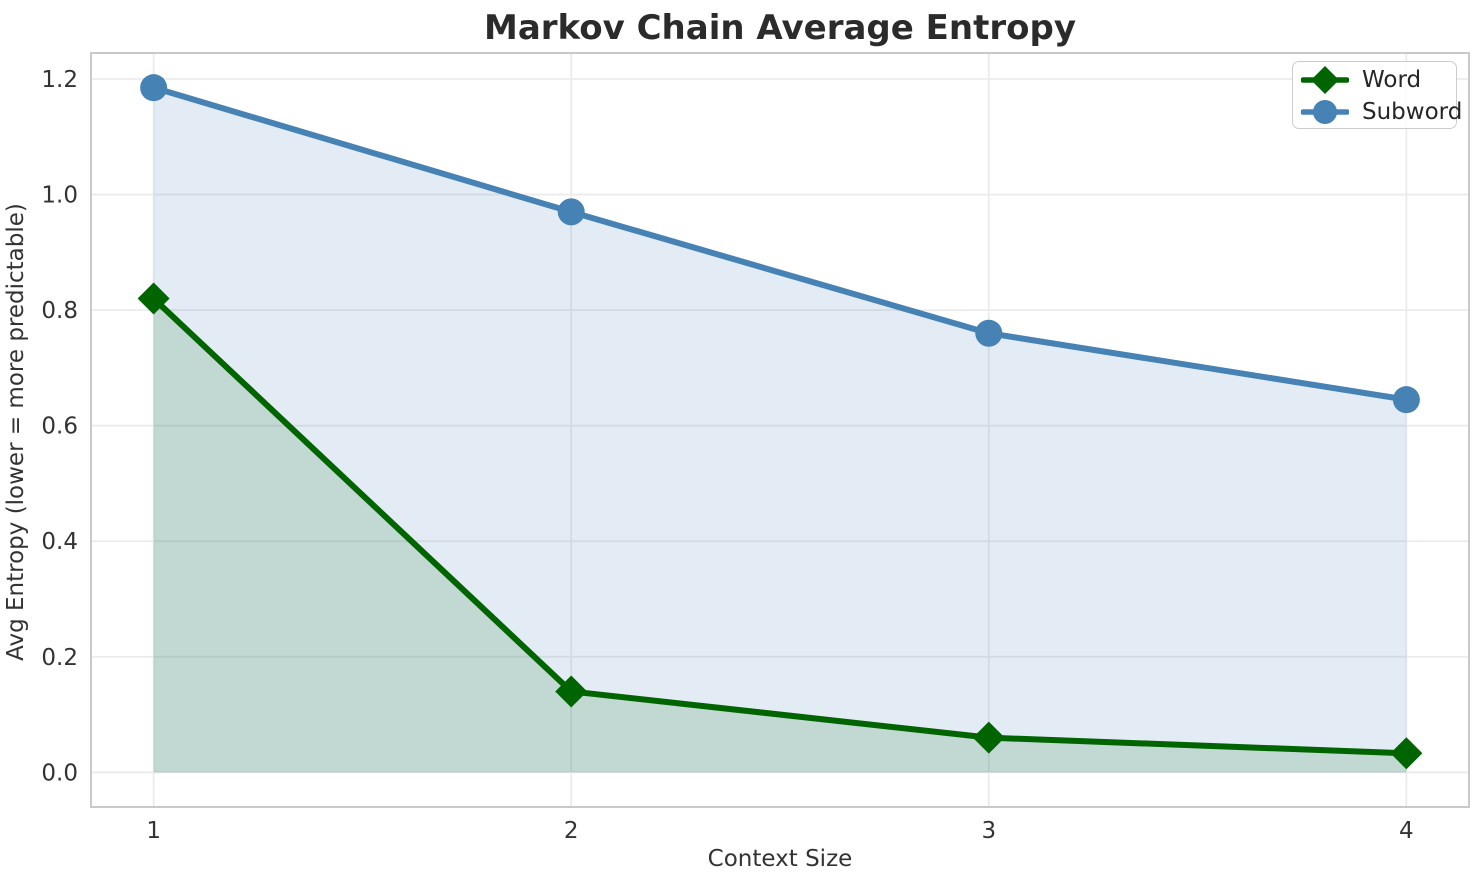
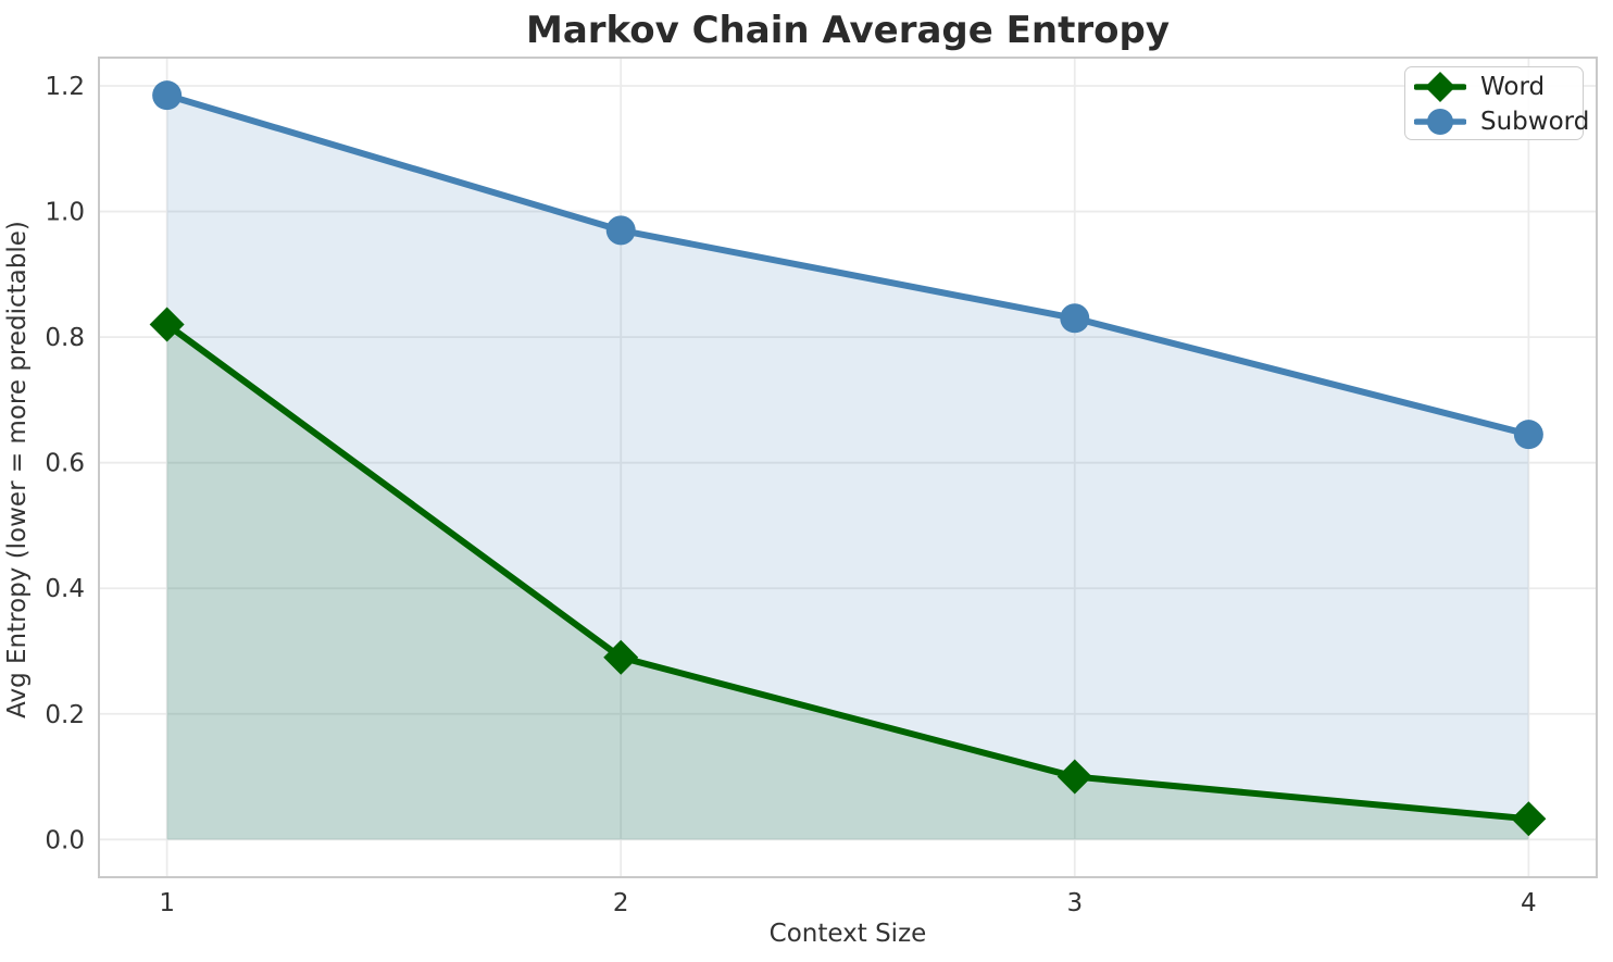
Word/2: 0.14 -> 0.29
Word/3: 0.06 -> 0.10
Subword/3: 0.76 -> 0.83
